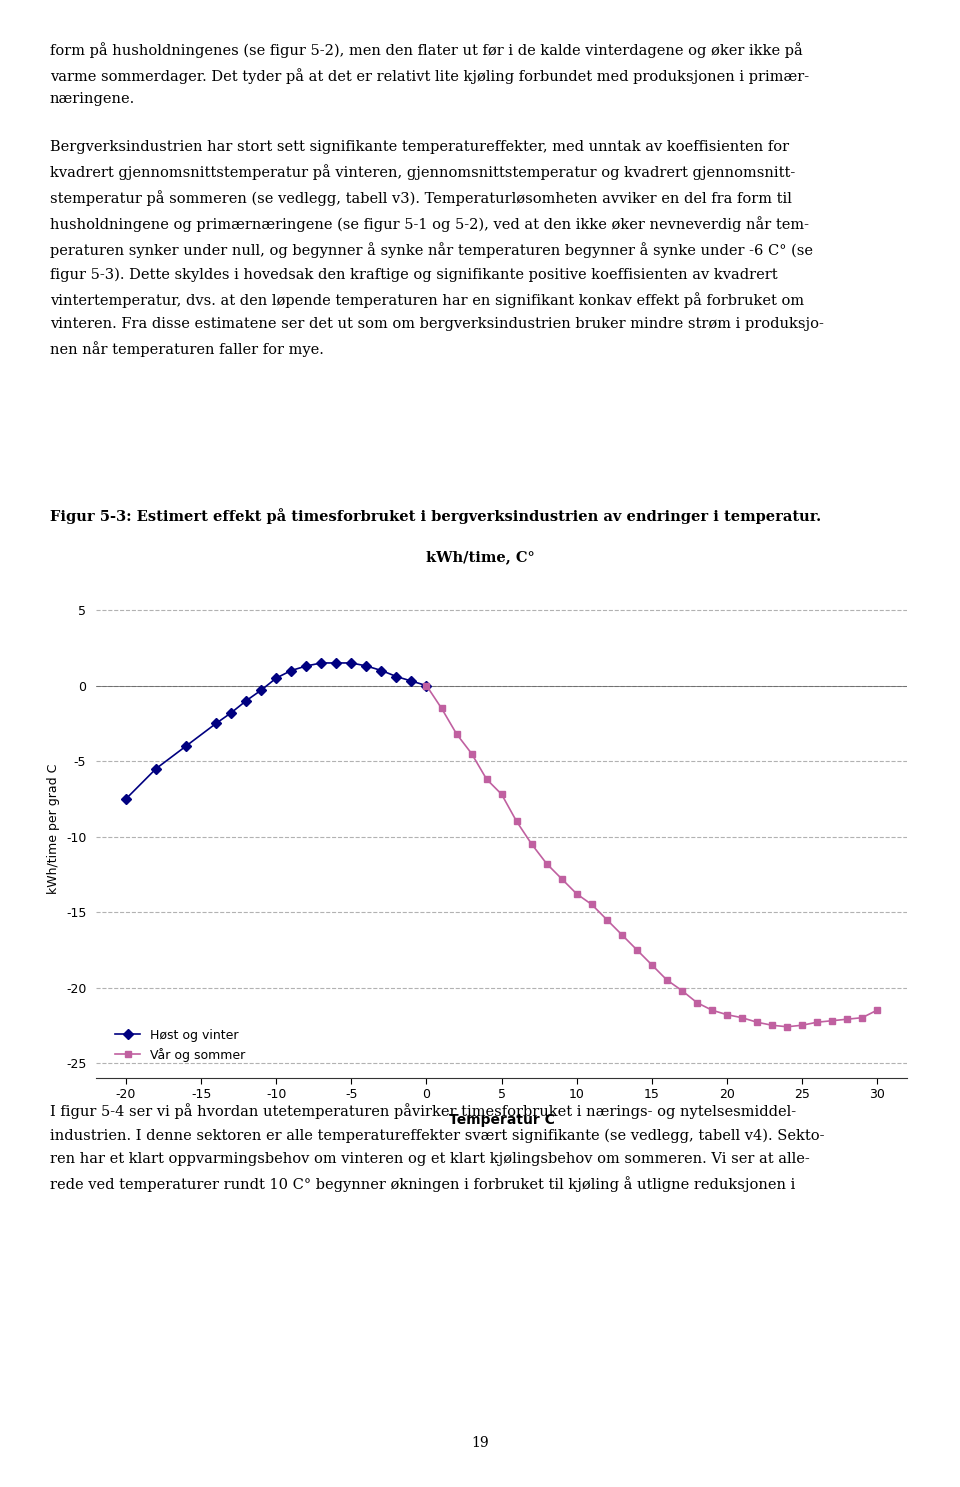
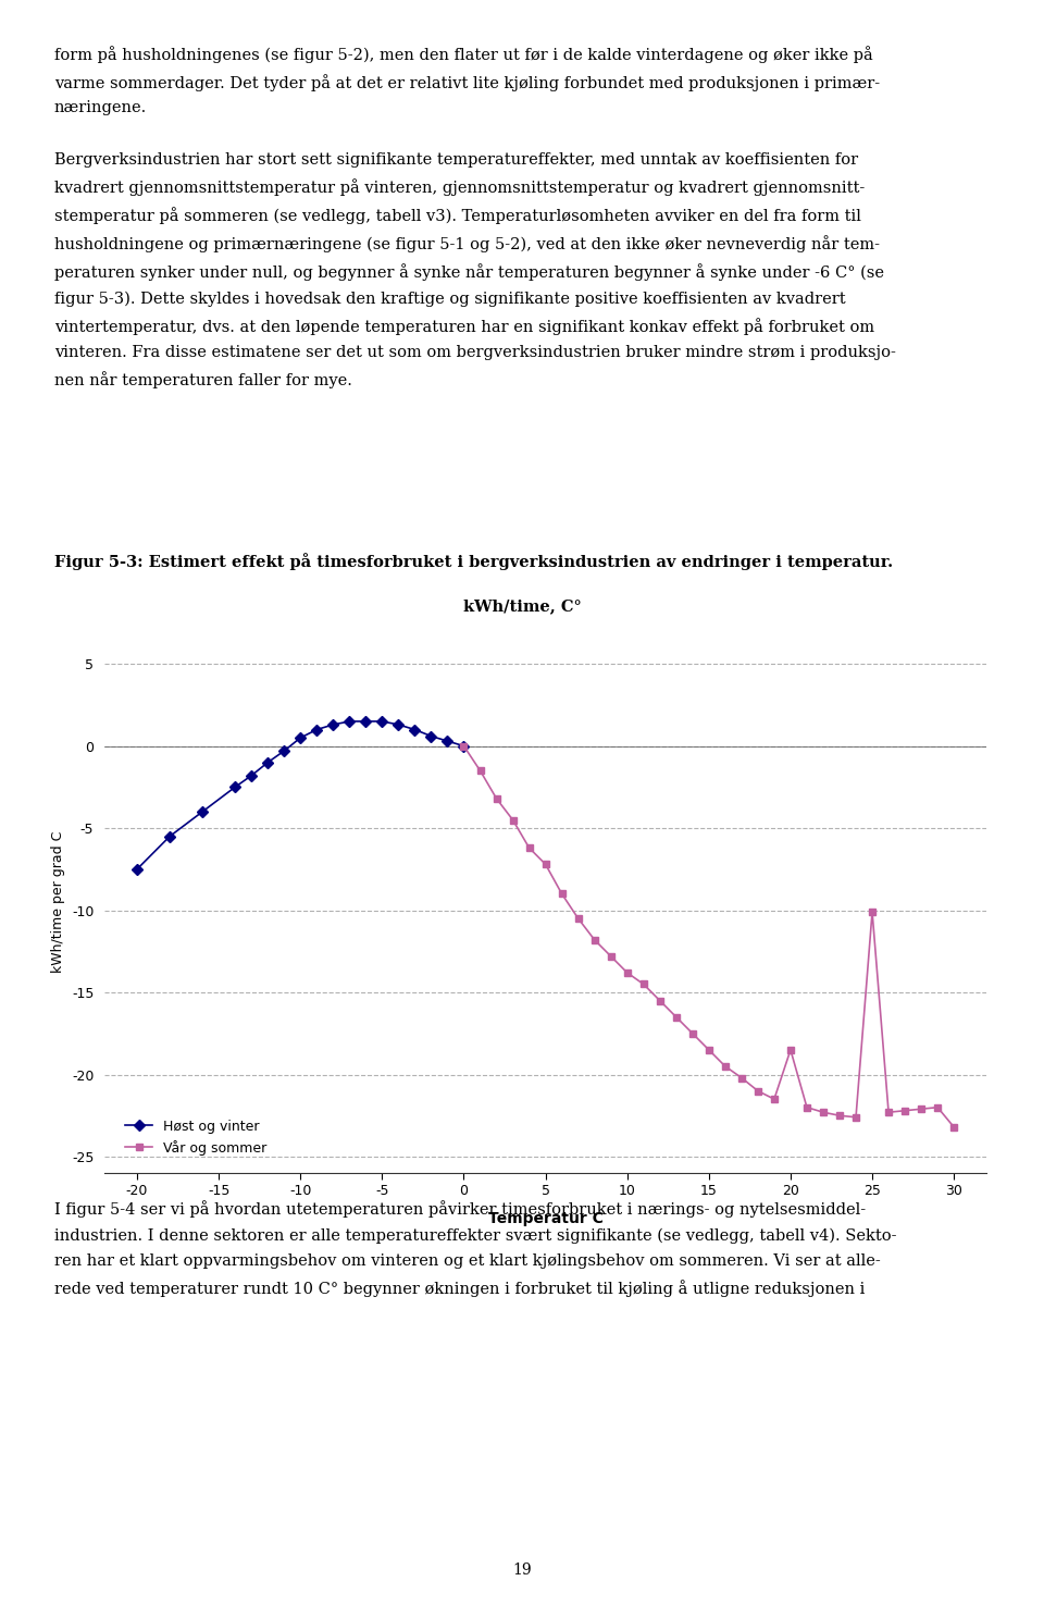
Vår og sommer/20: -21.8 -> -18.5
Vår og sommer/25: -22.5 -> -10.1
Vår og sommer/30: -21.5 -> -23.2
